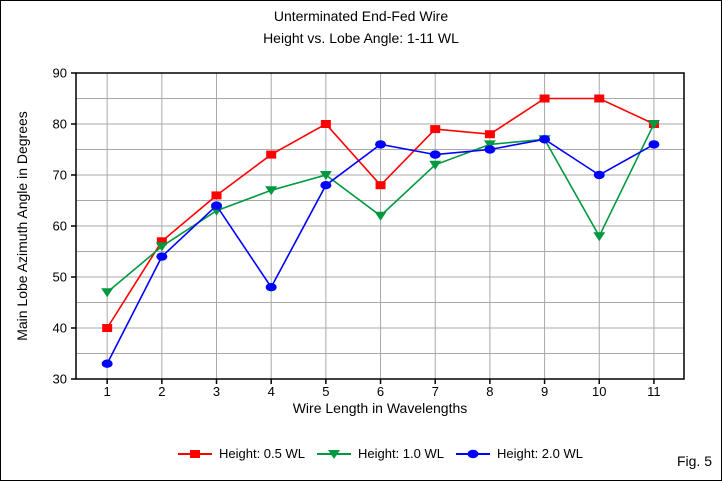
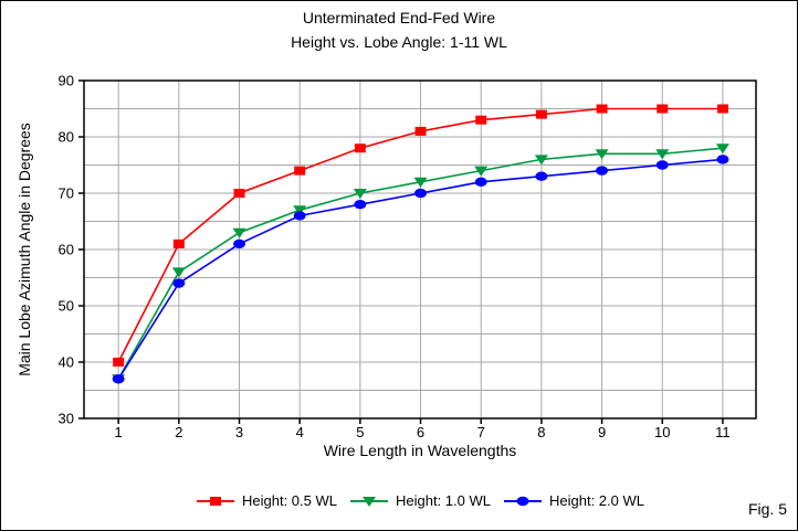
Height: 1.0 WL/1: 47 -> 37
Height: 2.0 WL/1: 33 -> 37
Height: 0.5 WL/2: 57 -> 61
Height: 0.5 WL/3: 66 -> 70
Height: 2.0 WL/3: 64 -> 61
Height: 2.0 WL/4: 48 -> 66
Height: 0.5 WL/5: 80 -> 78
Height: 0.5 WL/6: 68 -> 81
Height: 1.0 WL/6: 62 -> 72
Height: 2.0 WL/6: 76 -> 70
Height: 0.5 WL/7: 79 -> 83
Height: 1.0 WL/7: 72 -> 74
Height: 2.0 WL/7: 74 -> 72
Height: 0.5 WL/8: 78 -> 84
Height: 2.0 WL/8: 75 -> 73
Height: 2.0 WL/9: 77 -> 74
Height: 1.0 WL/10: 58 -> 77
Height: 2.0 WL/10: 70 -> 75
Height: 0.5 WL/11: 80 -> 85
Height: 1.0 WL/11: 80 -> 78
